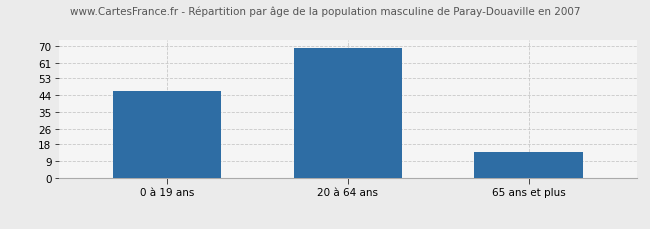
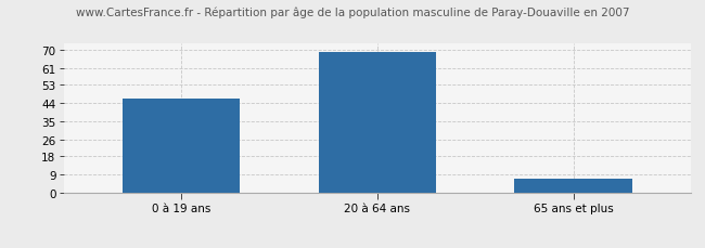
65 ans et plus: 14 -> 7
